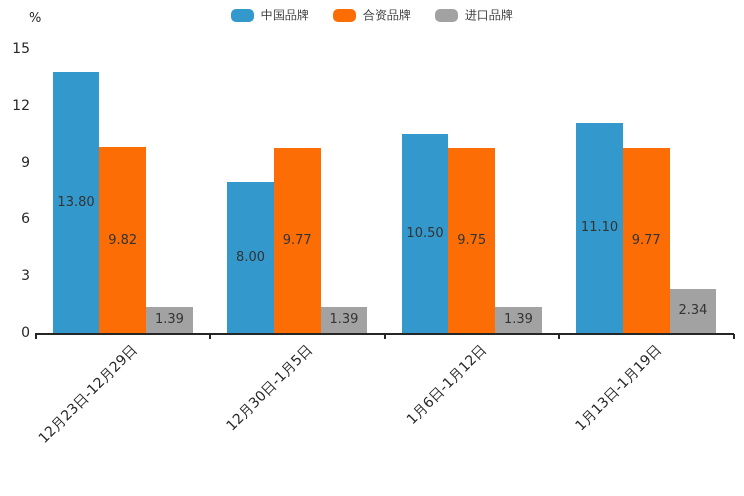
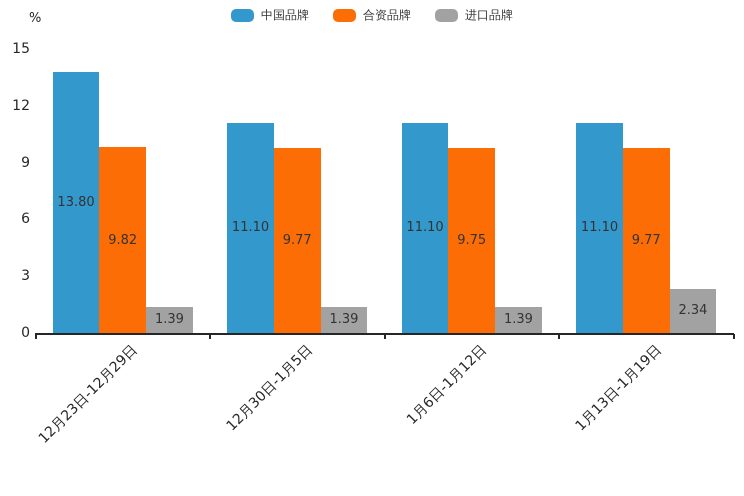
中国品牌/12月30日-1月5日: 8.00 -> 11.10
中国品牌/1月6日-1月12日: 10.50 -> 11.10
